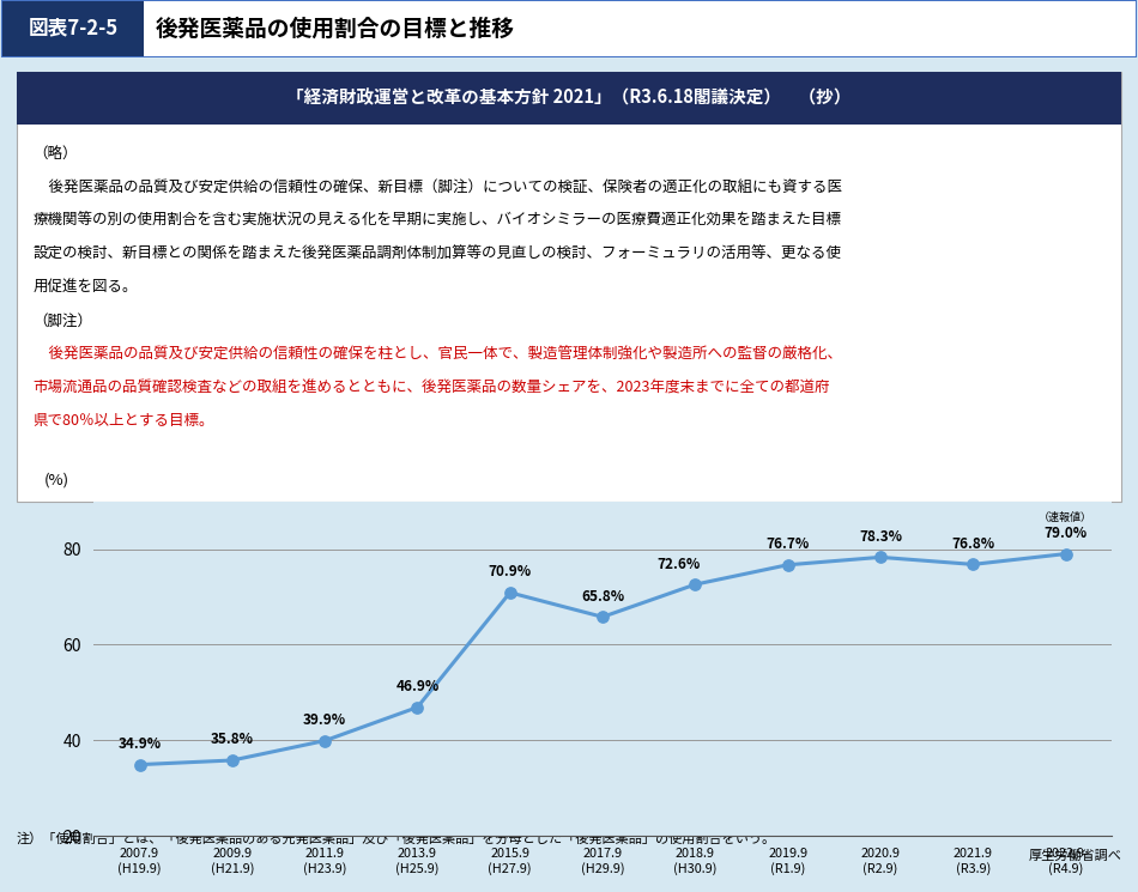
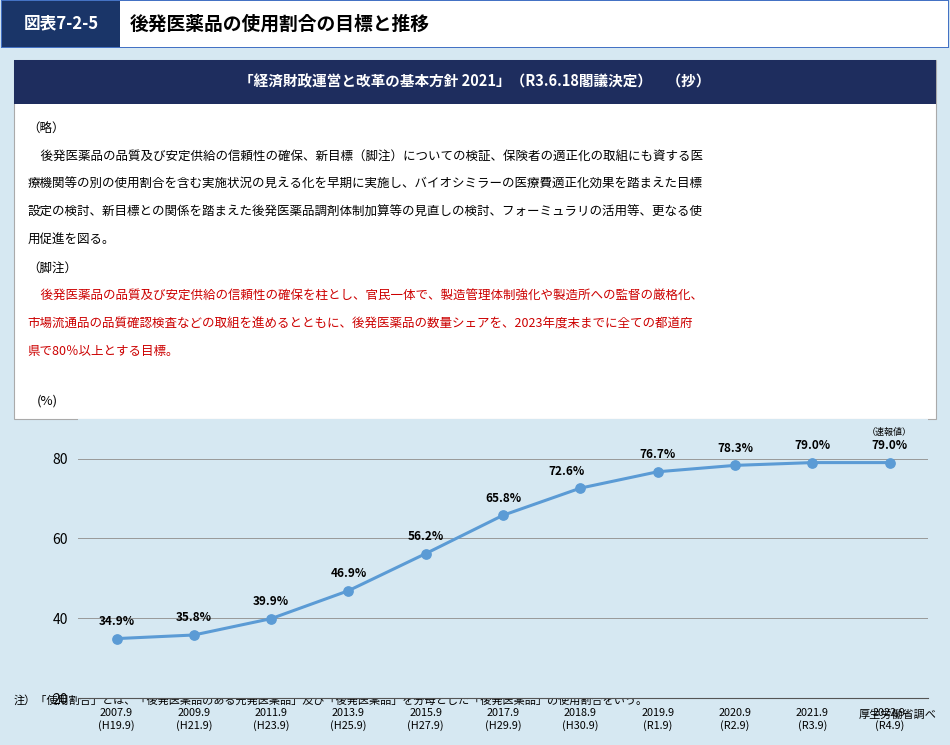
2015.9 (H27.9): 70.9% -> 56.2%
2021.9 (R3.9): 76.8% -> 79.0%
